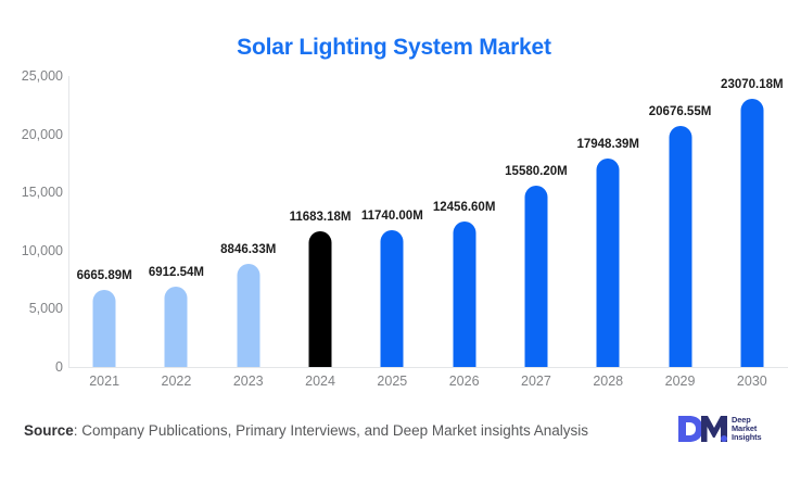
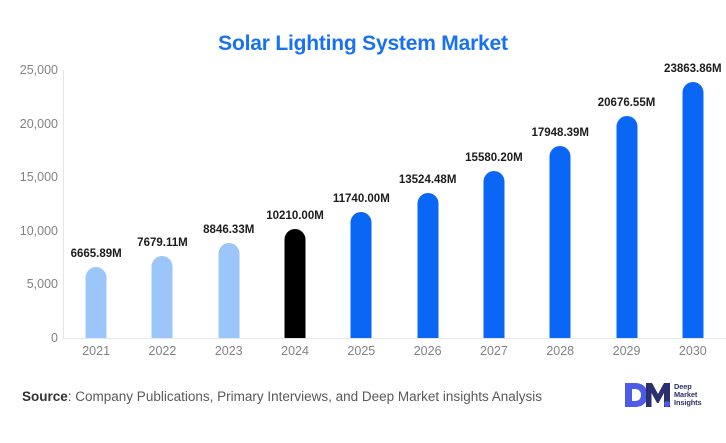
2022: 6912.54M -> 7679.11M
2024: 11683.18M -> 10210.00M
2026: 12456.60M -> 13524.48M
2030: 23070.18M -> 23863.86M
